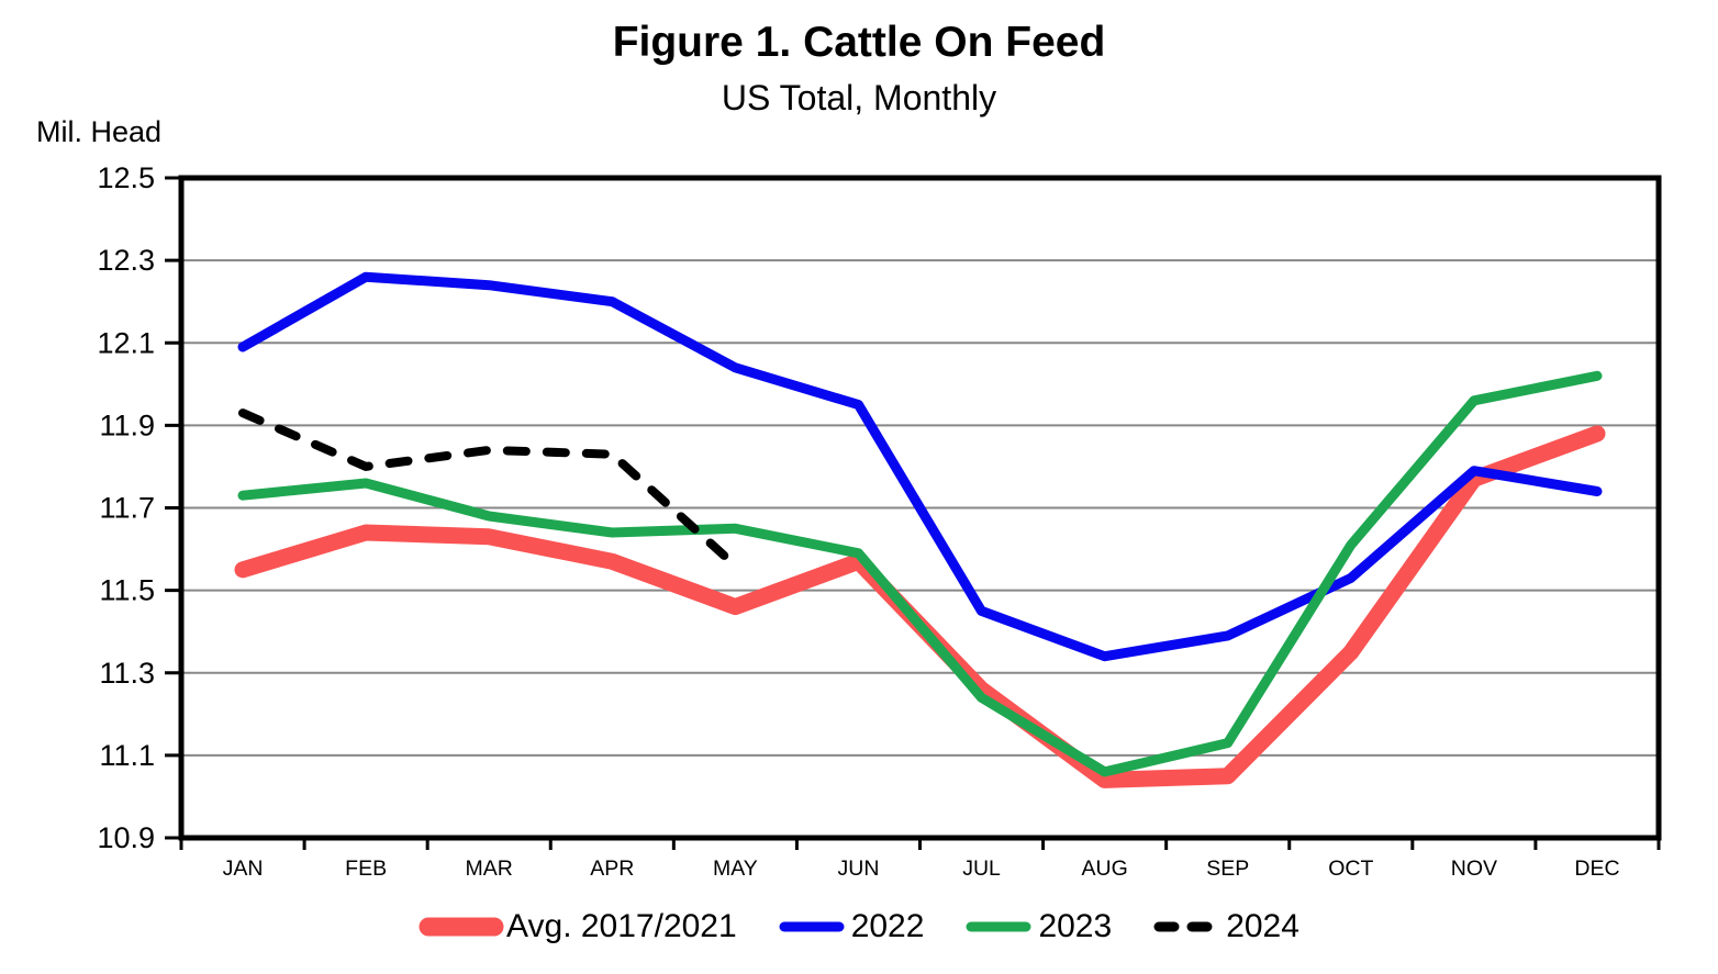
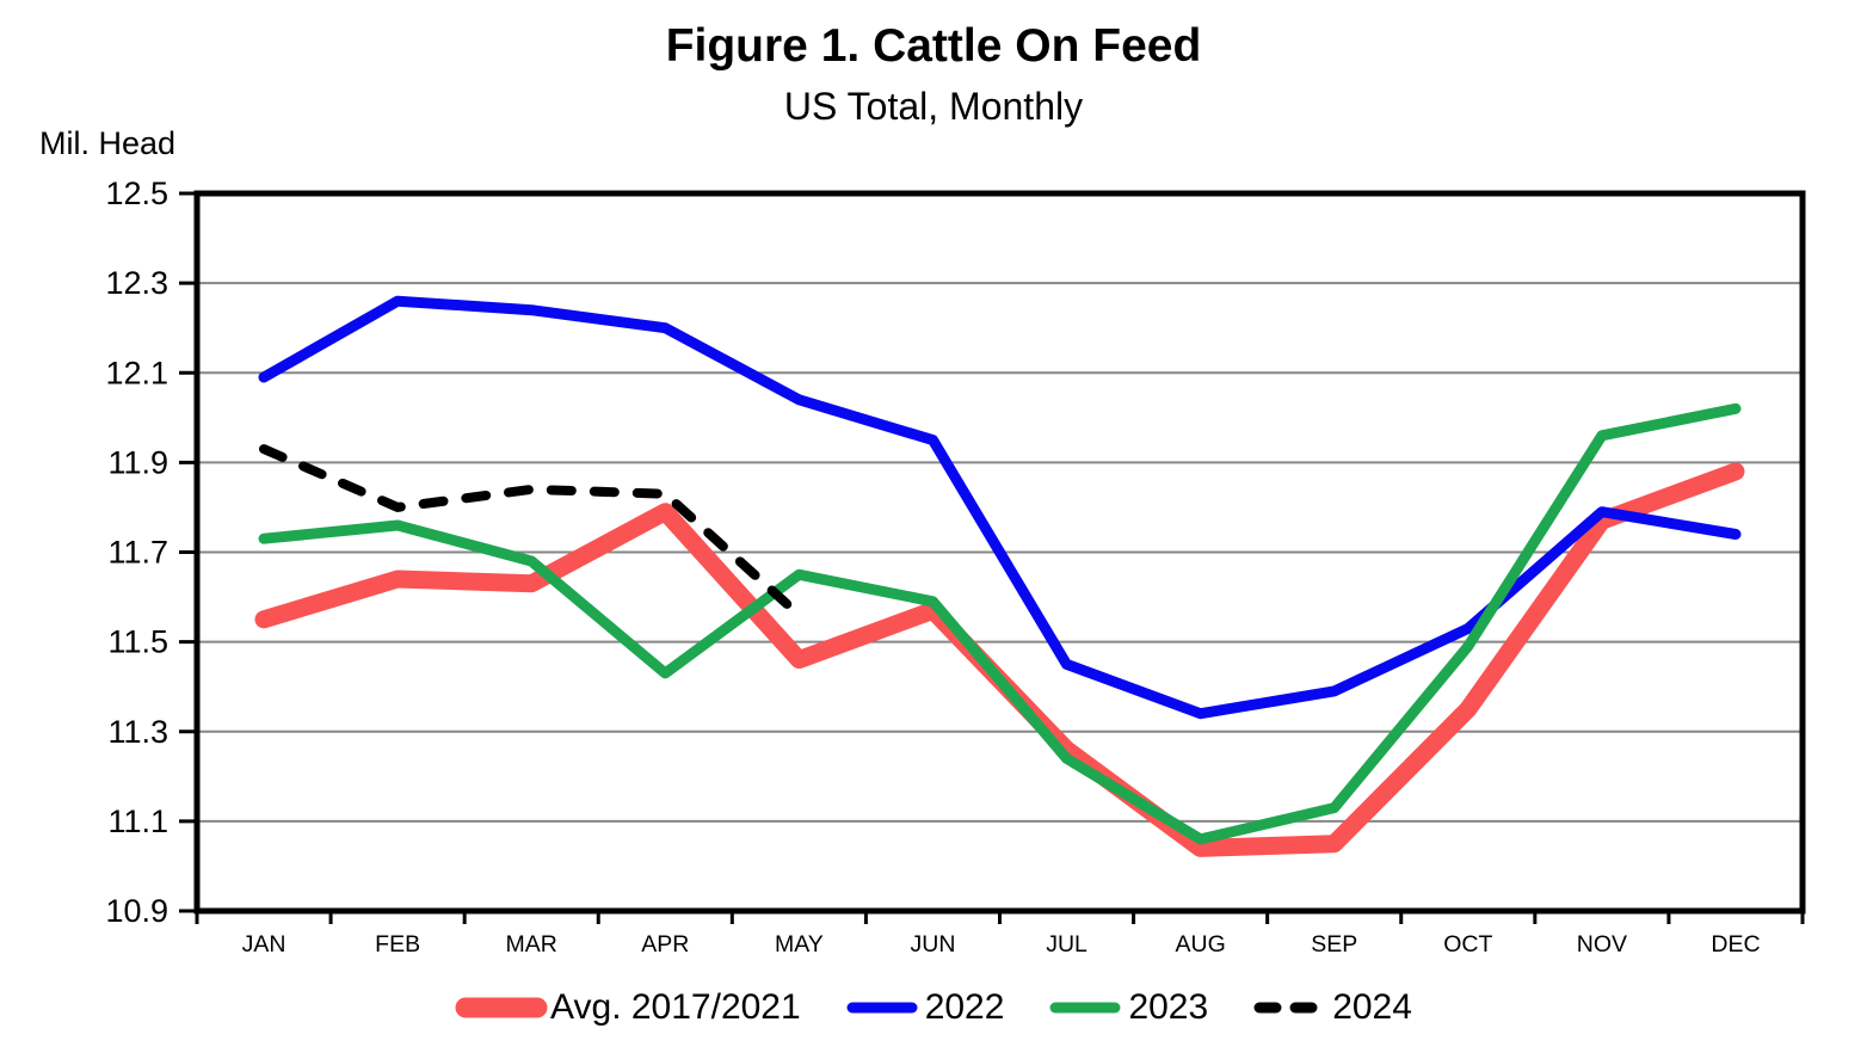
Avg. 2017/2021/APR: 11.57 -> 11.79
2023/APR: 11.64 -> 11.43
2023/OCT: 11.61 -> 11.49
